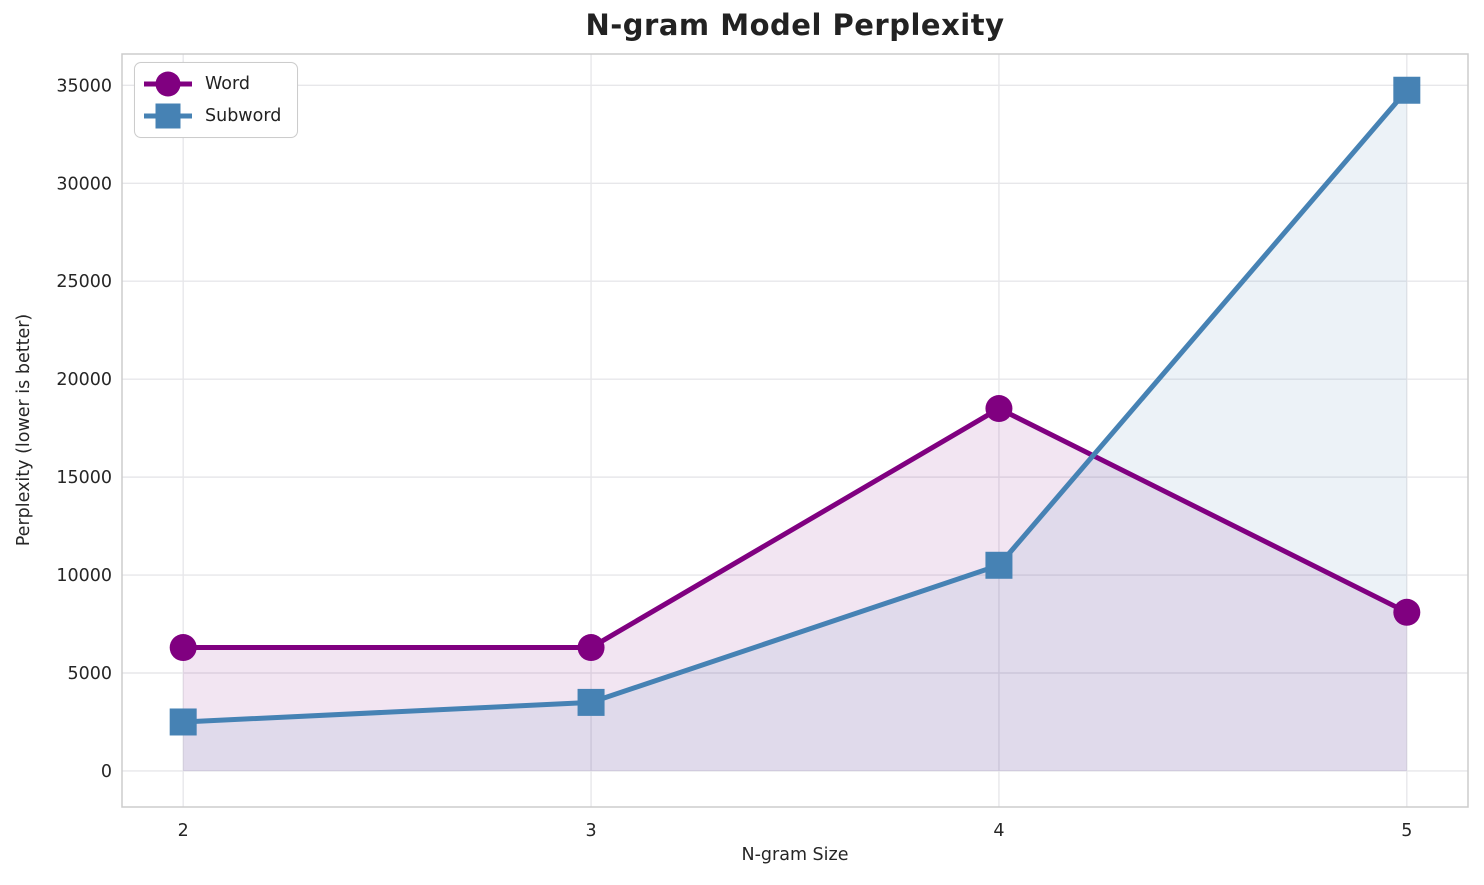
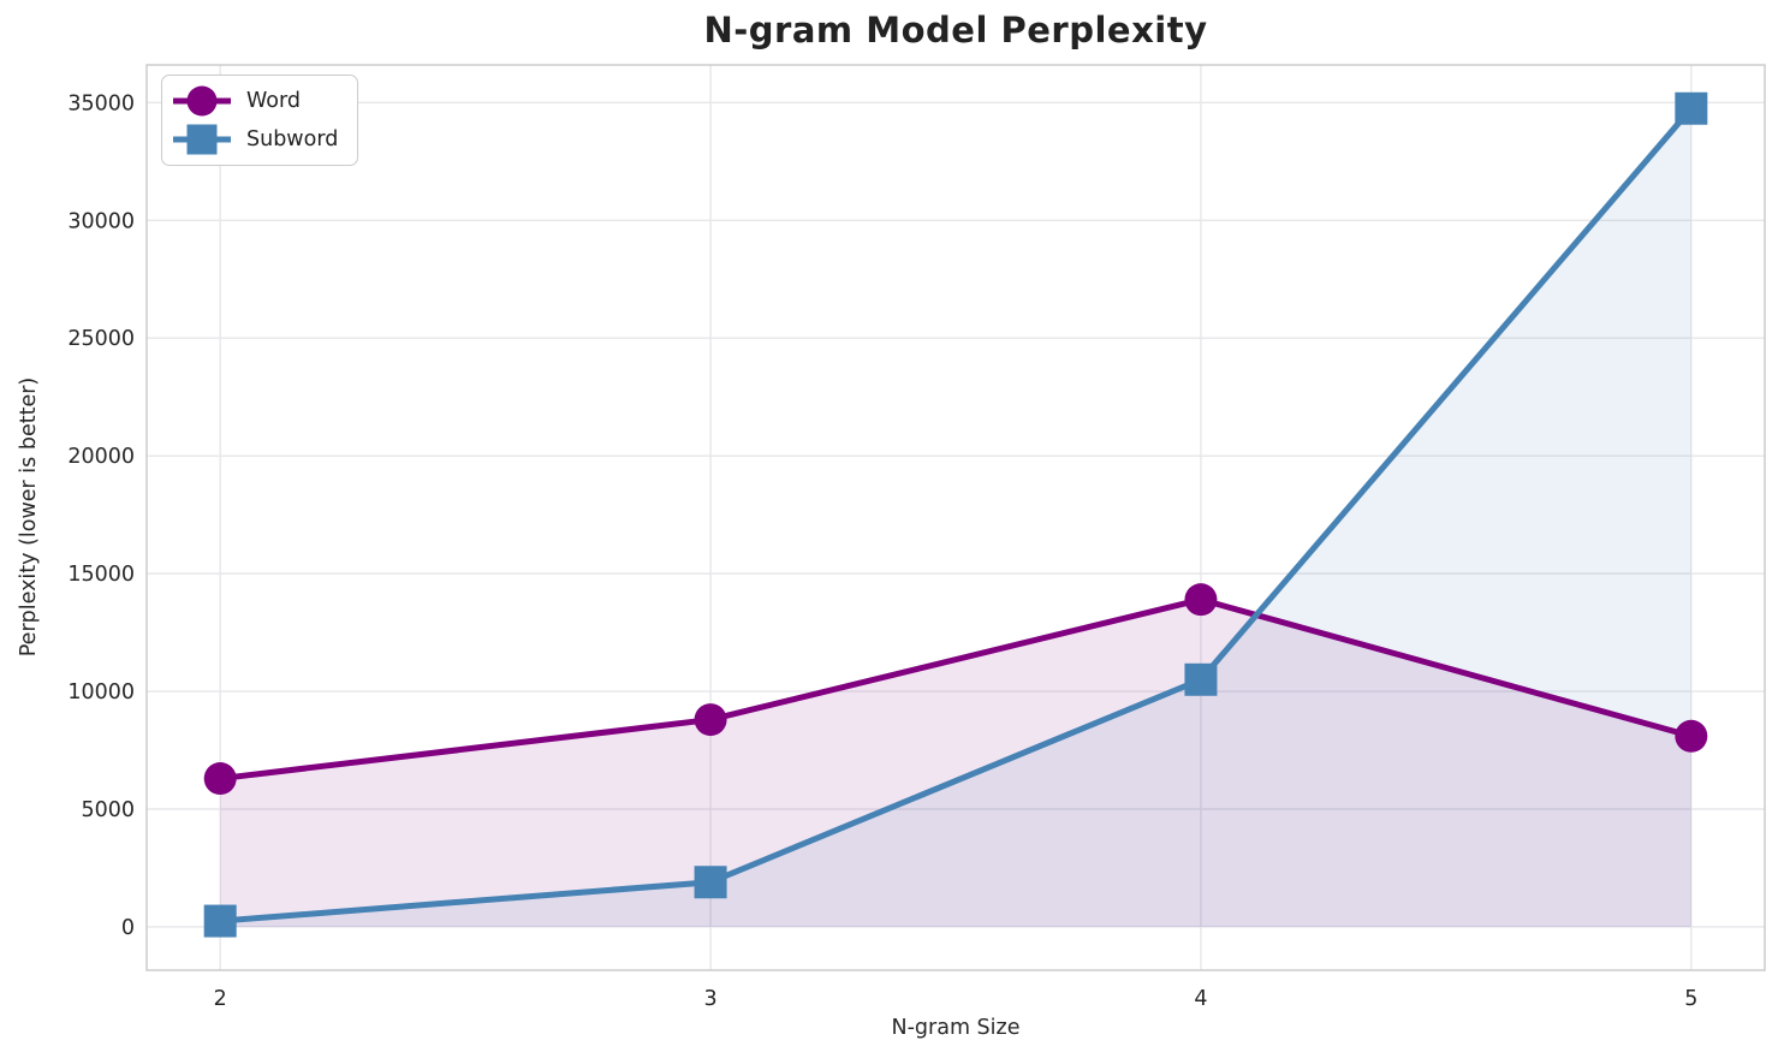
Subword/2: 2500 -> 200
Word/3: 6300 -> 8800
Subword/3: 3500 -> 1900
Word/4: 18500 -> 13900
